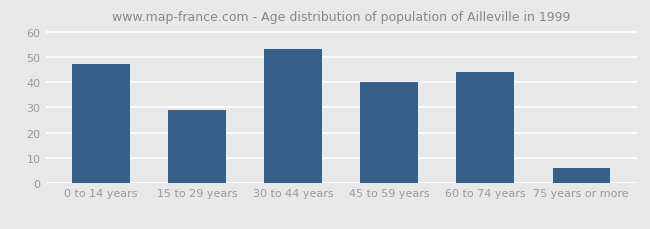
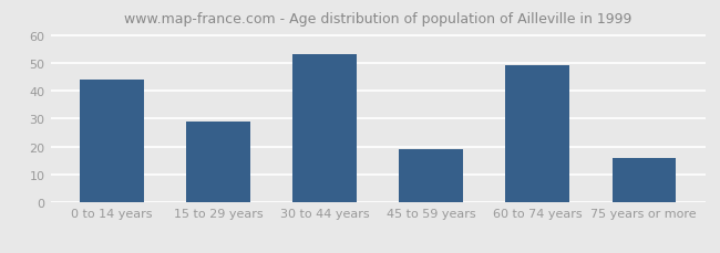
0 to 14 years: 47 -> 44
45 to 59 years: 40 -> 19
60 to 74 years: 44 -> 49
75 years or more: 6 -> 16
